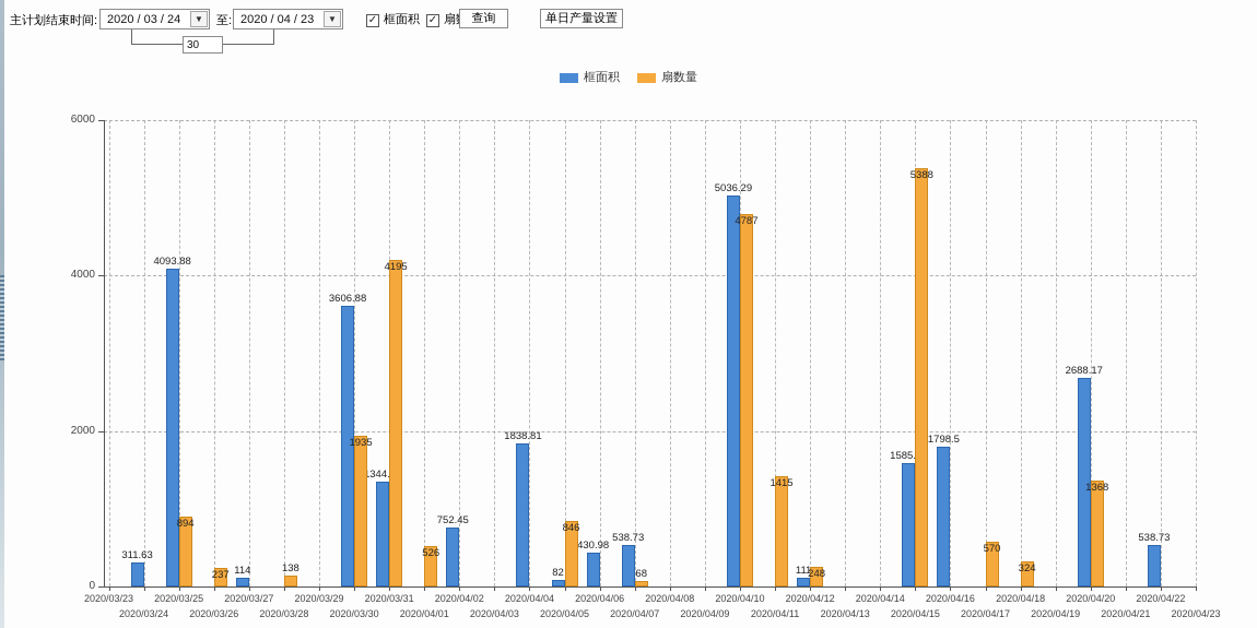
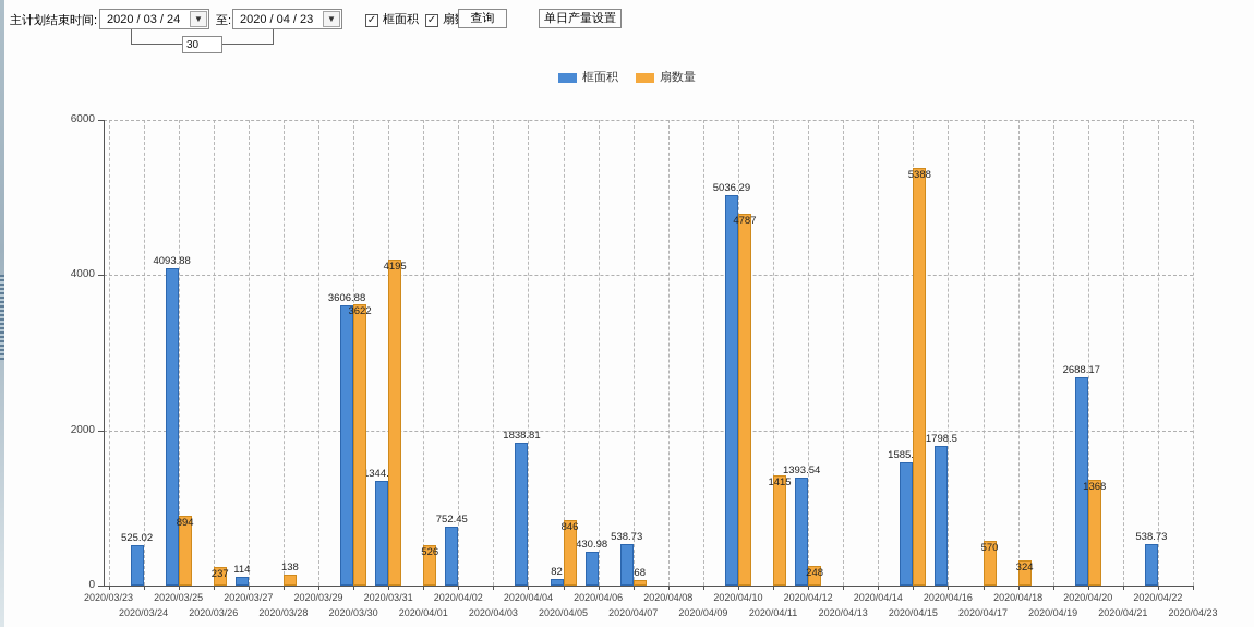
框面积/2020/03/24: 311.63 -> 525.02
扇数量/2020/03/30: 1935 -> 3622
框面积/2020/04/12: 111 -> 1393.54
